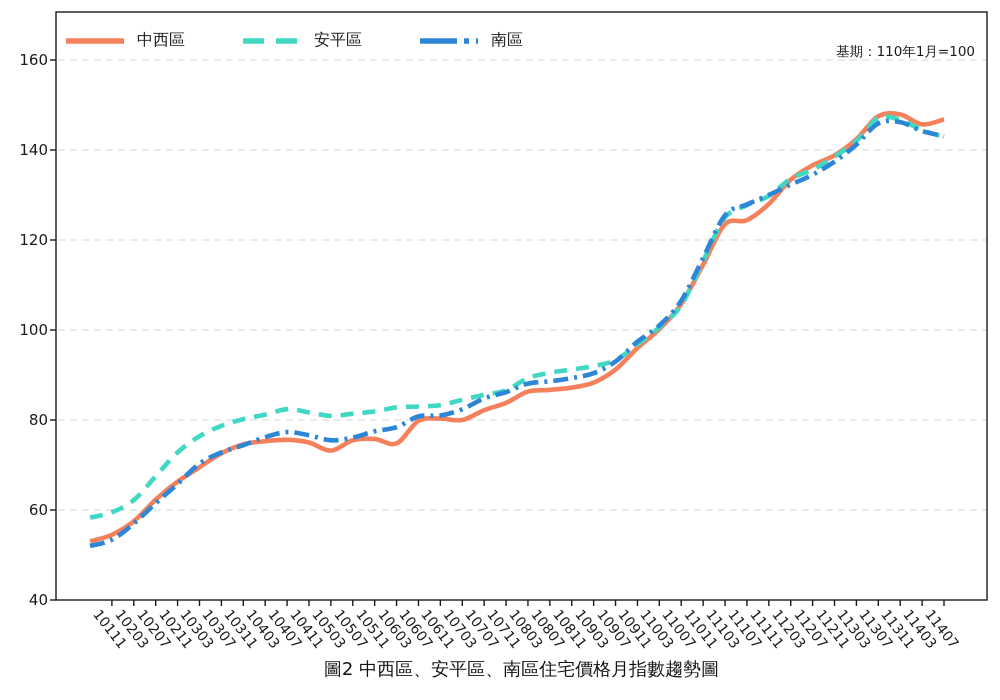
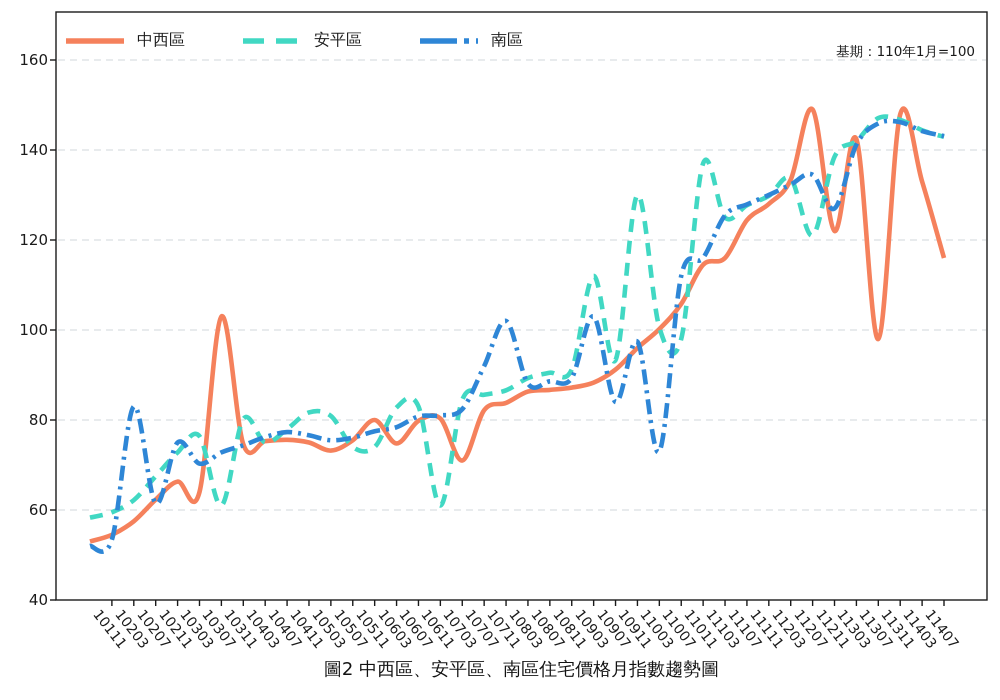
南區/10203: 57 -> 83
南區/10211: 66 -> 75
中西區/10303: 70 -> 64
中西區/10307: 73 -> 103
安平區/10307: 79 -> 61
安平區/10403: 81 -> 75
安平區/10407: 82 -> 78
安平區/10507: 81 -> 74
中西區/10511: 76 -> 80
安平區/10511: 82 -> 74
安平區/10611: 83 -> 61
中西區/10703: 80 -> 71
南區/10707: 85 -> 92
南區/10711: 86 -> 102
安平區/10903: 92 -> 112
南區/10903: 90 -> 103
南區/10907: 93 -> 84
安平區/10911: 97 -> 130
南區/11003: 101 -> 73
安平區/11007: 106 -> 98
南區/11007: 106 -> 112
安平區/11011: 115 -> 137
中西區/11103: 124 -> 116
中西區/11207: 137 -> 149
安平區/11207: 136 -> 121
中西區/11211: 139 -> 122
南區/11211: 137 -> 127
中西區/11307: 148 -> 98
中西區/11403: 146 -> 133
中西區/11407: 147 -> 116
